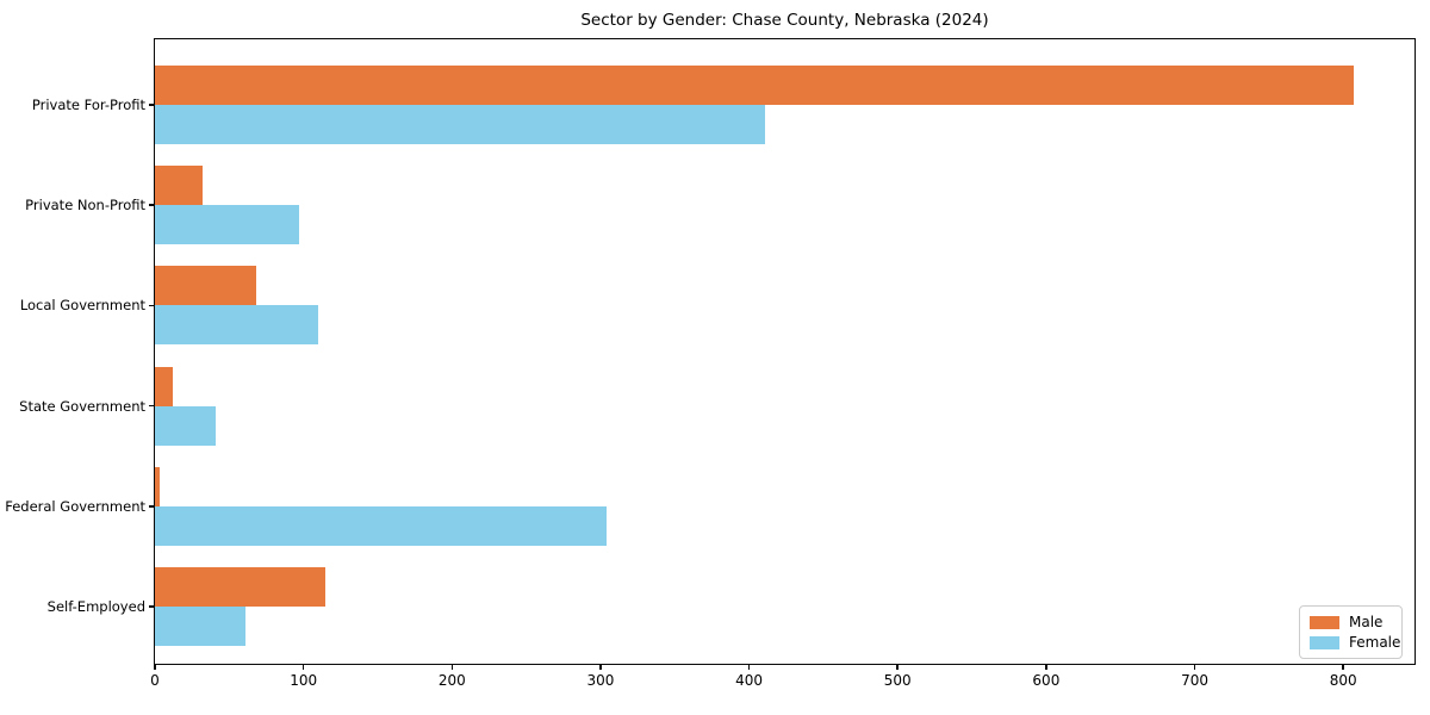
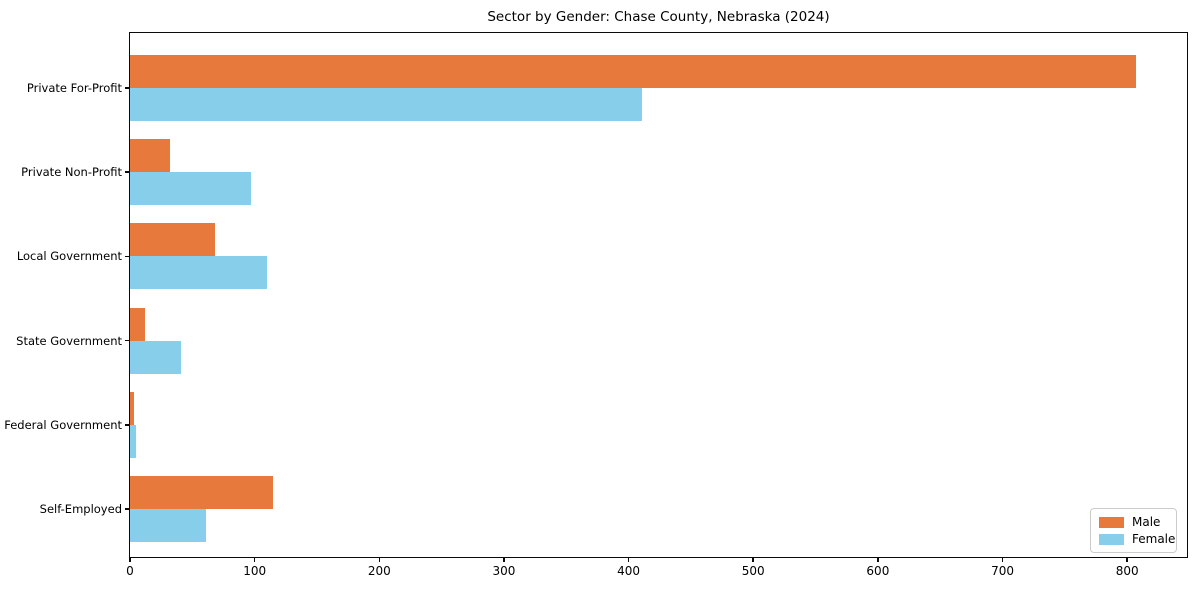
Female/Federal Government: 304 -> 5
